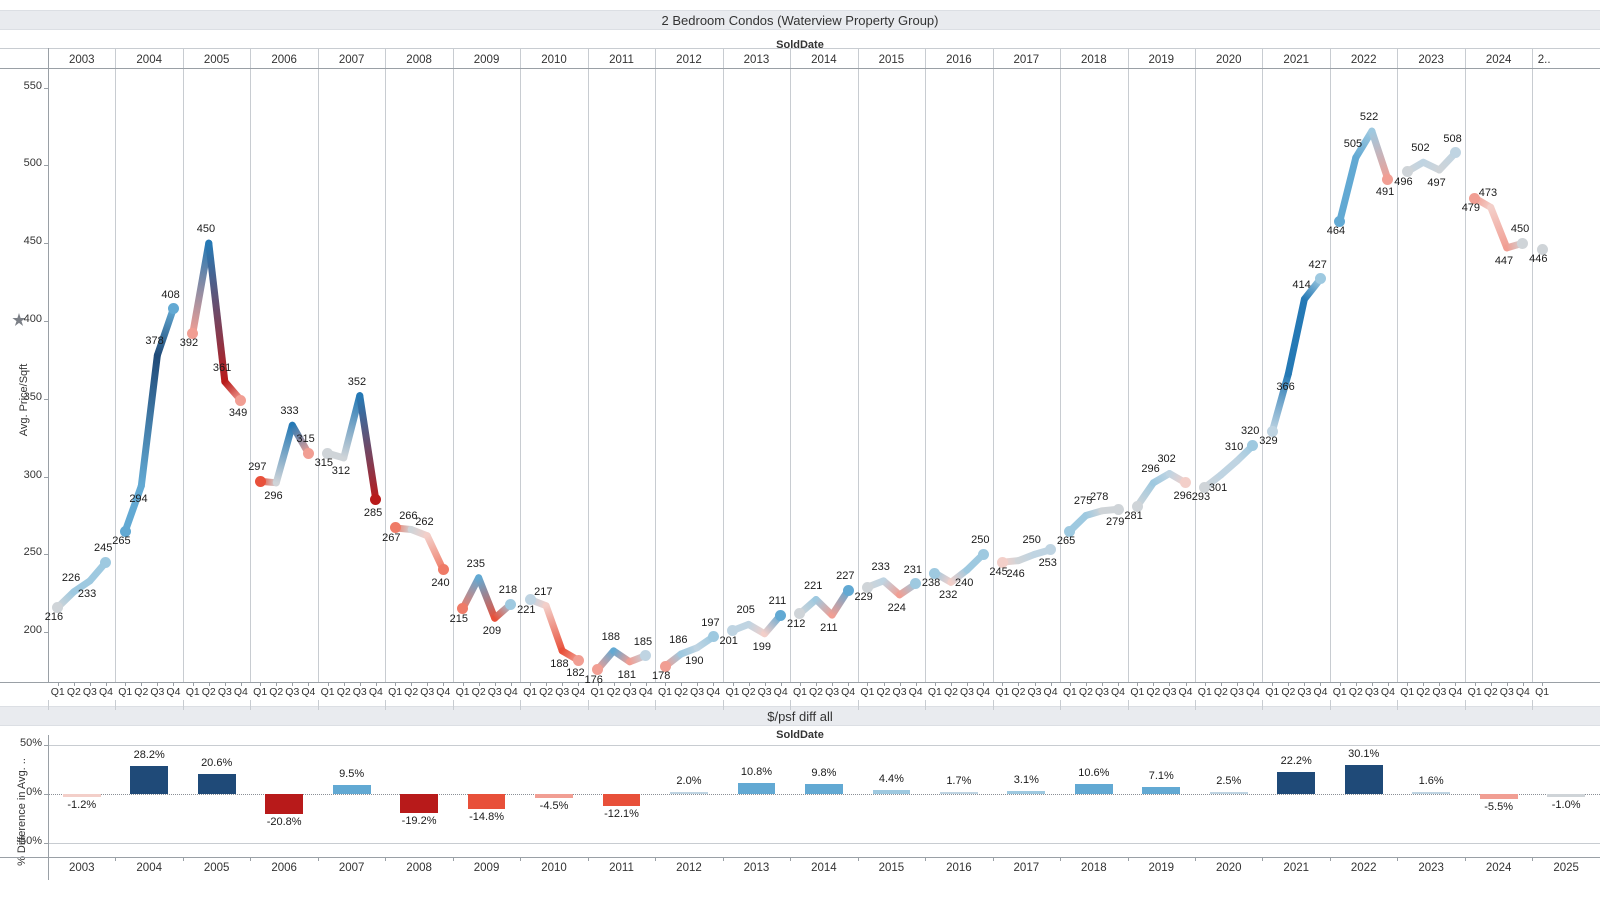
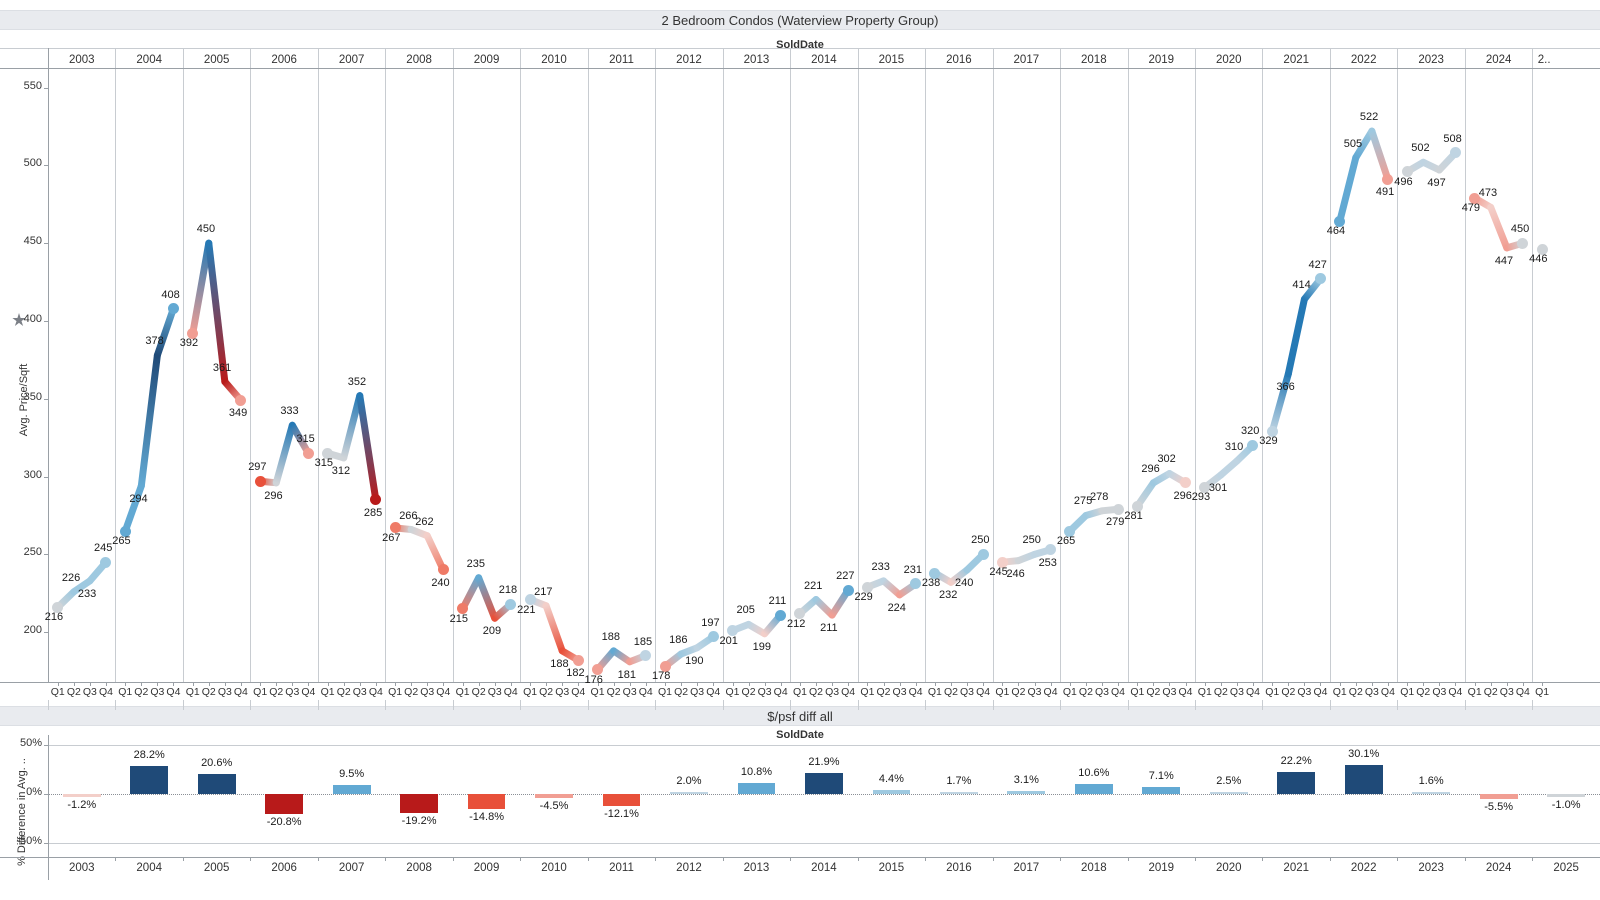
$/psf diff all/2014: 9.8% -> 21.9%
